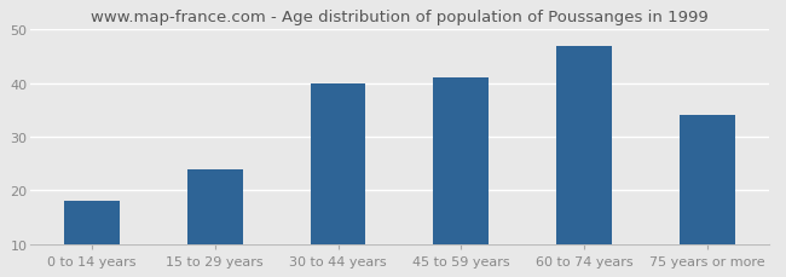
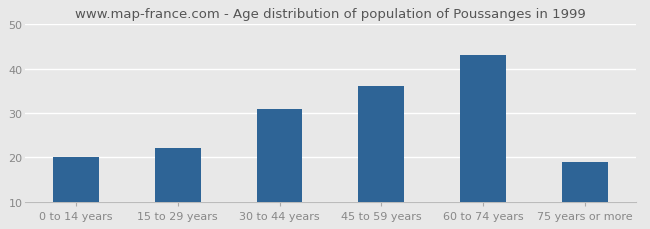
0 to 14 years: 18 -> 20
15 to 29 years: 24 -> 22
30 to 44 years: 40 -> 31
45 to 59 years: 41 -> 36
60 to 74 years: 47 -> 43
75 years or more: 34 -> 19
